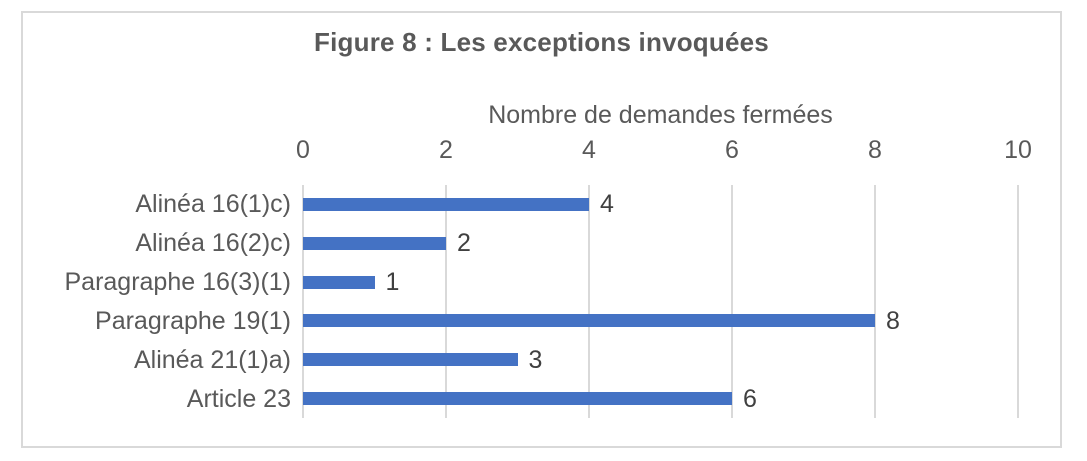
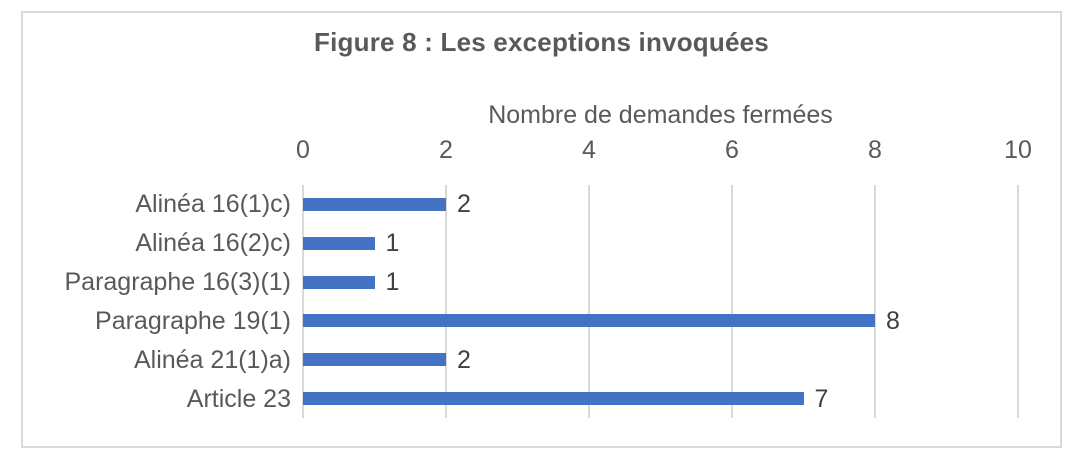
Alinéa 16(1)c): 4 -> 2
Alinéa 16(2)c): 2 -> 1
Alinéa 21(1)a): 3 -> 2
Article 23: 6 -> 7
